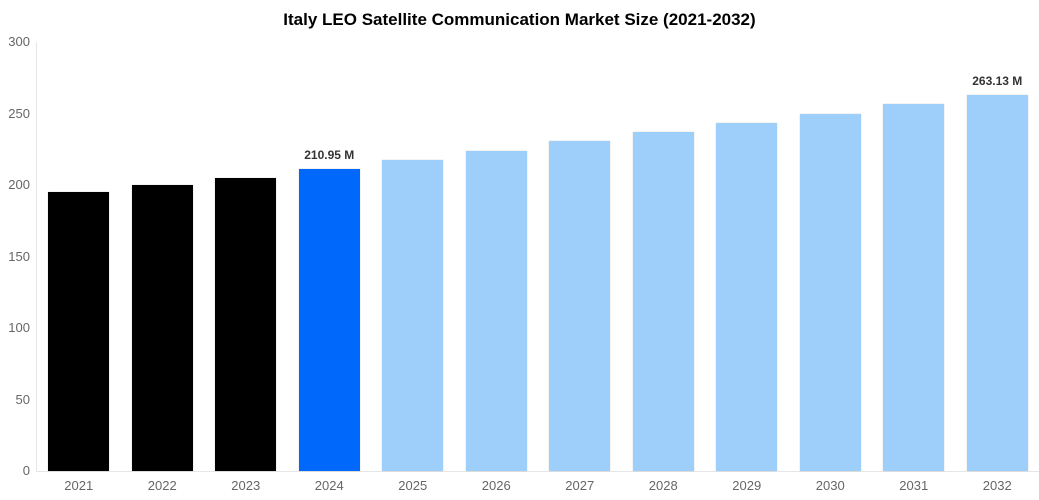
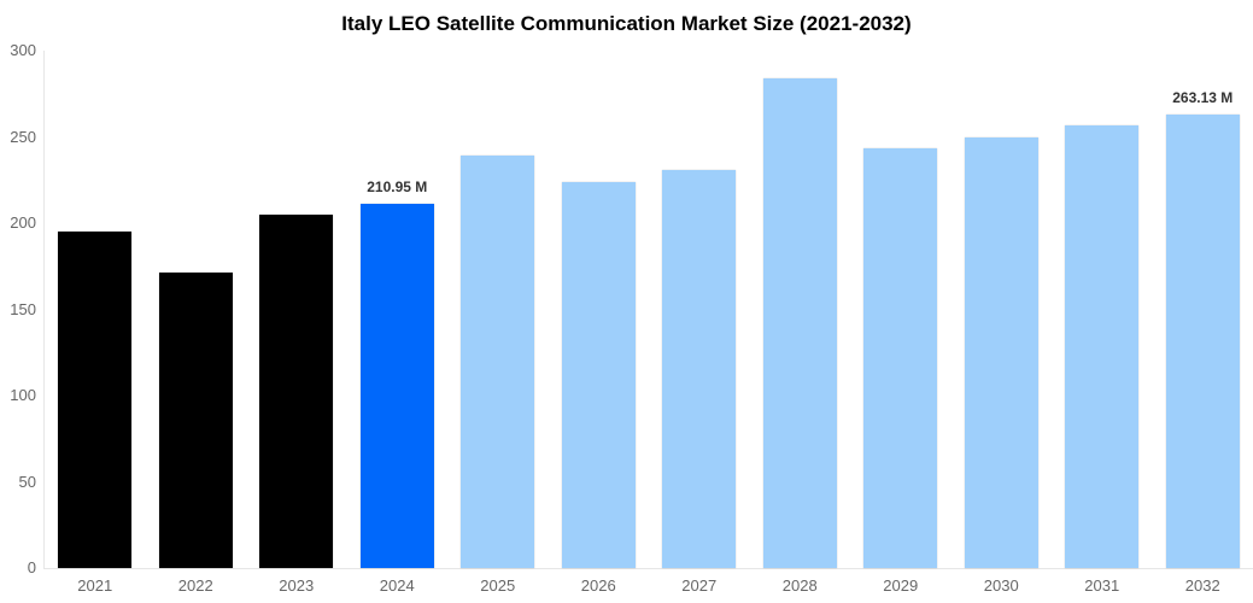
2022: 200 -> 171
2025: 218 -> 239
2028: 237 -> 284
